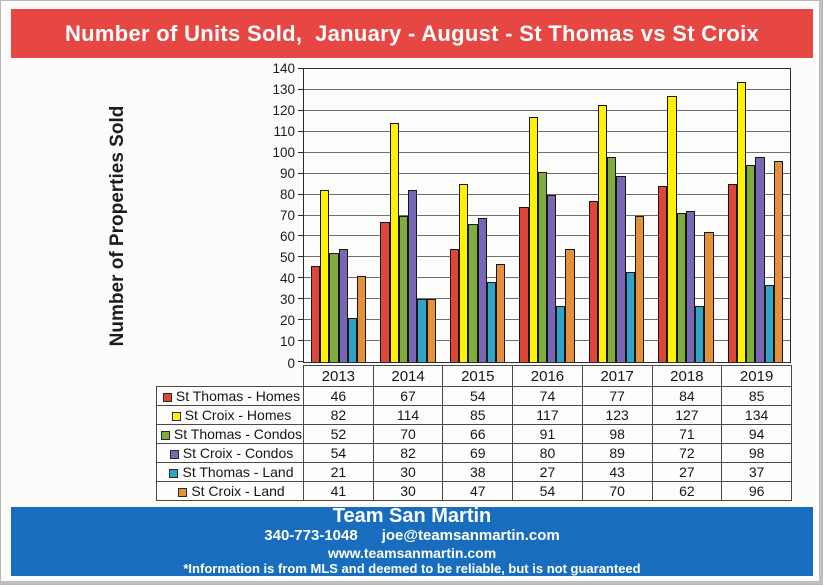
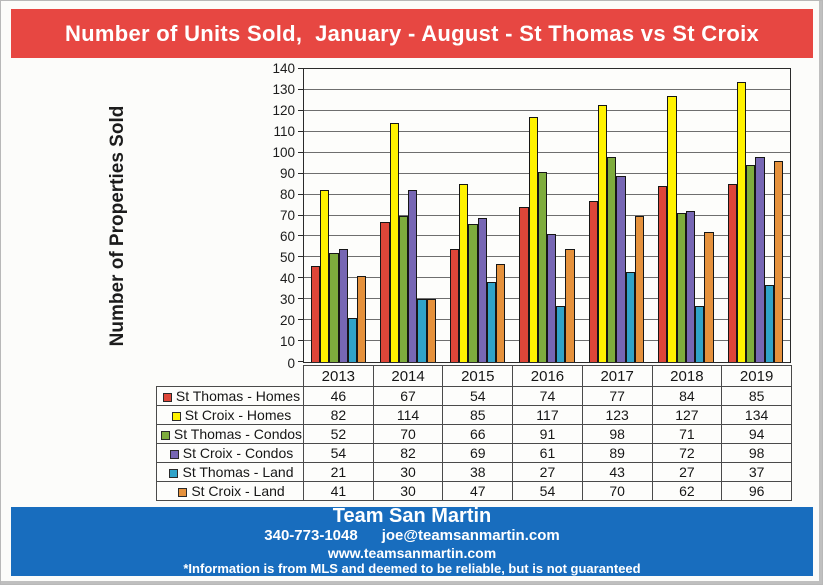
St Croix - Condos/2016: 80 -> 61
